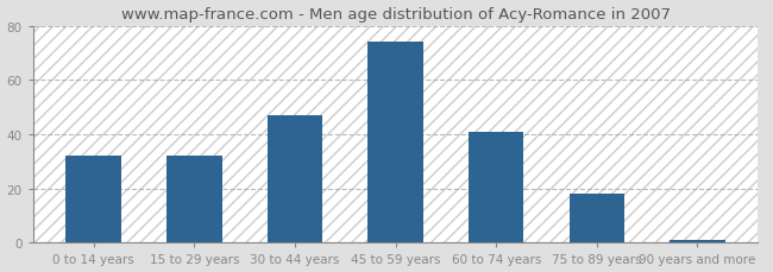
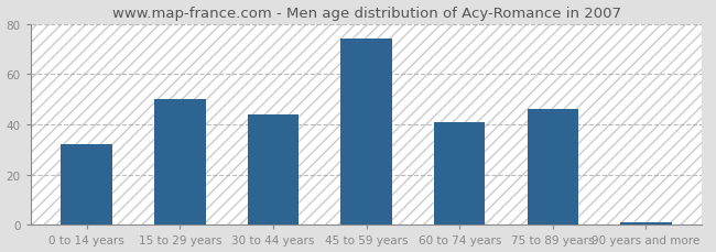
15 to 29 years: 32 -> 50
30 to 44 years: 47 -> 44
75 to 89 years: 18 -> 46
